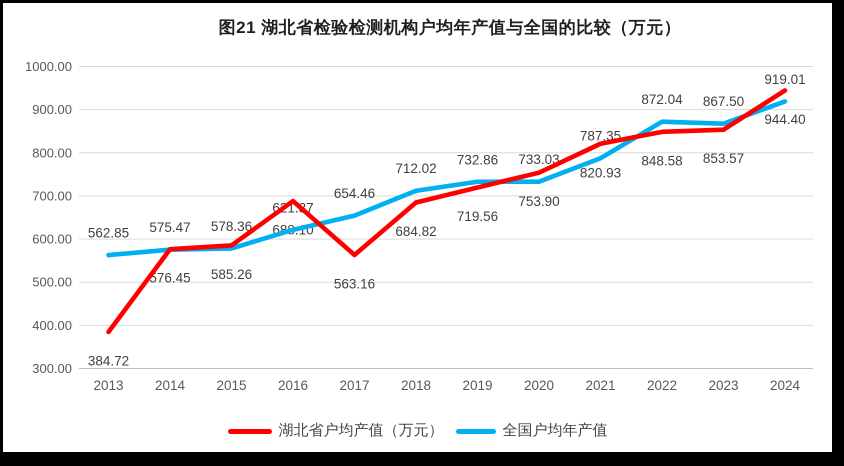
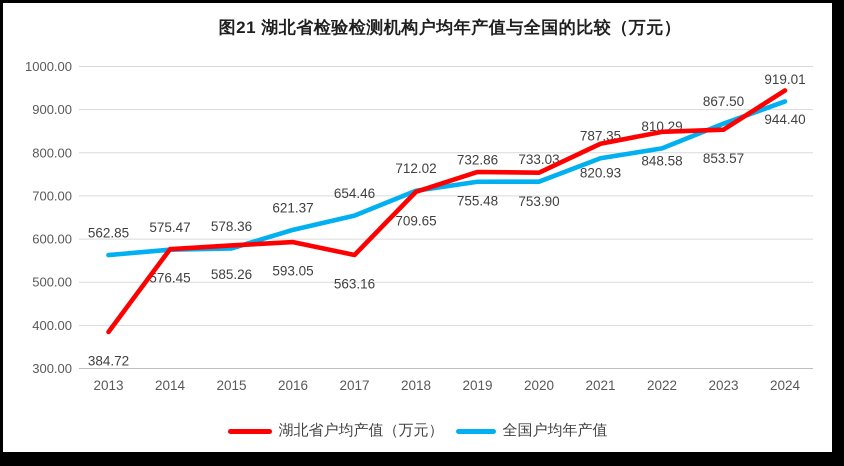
湖北省户均产值（万元）/2016: 688.10 -> 593.05
湖北省户均产值（万元）/2018: 684.82 -> 709.65
湖北省户均产值（万元）/2019: 719.56 -> 755.48
全国户均年产值/2022: 872.04 -> 810.29
